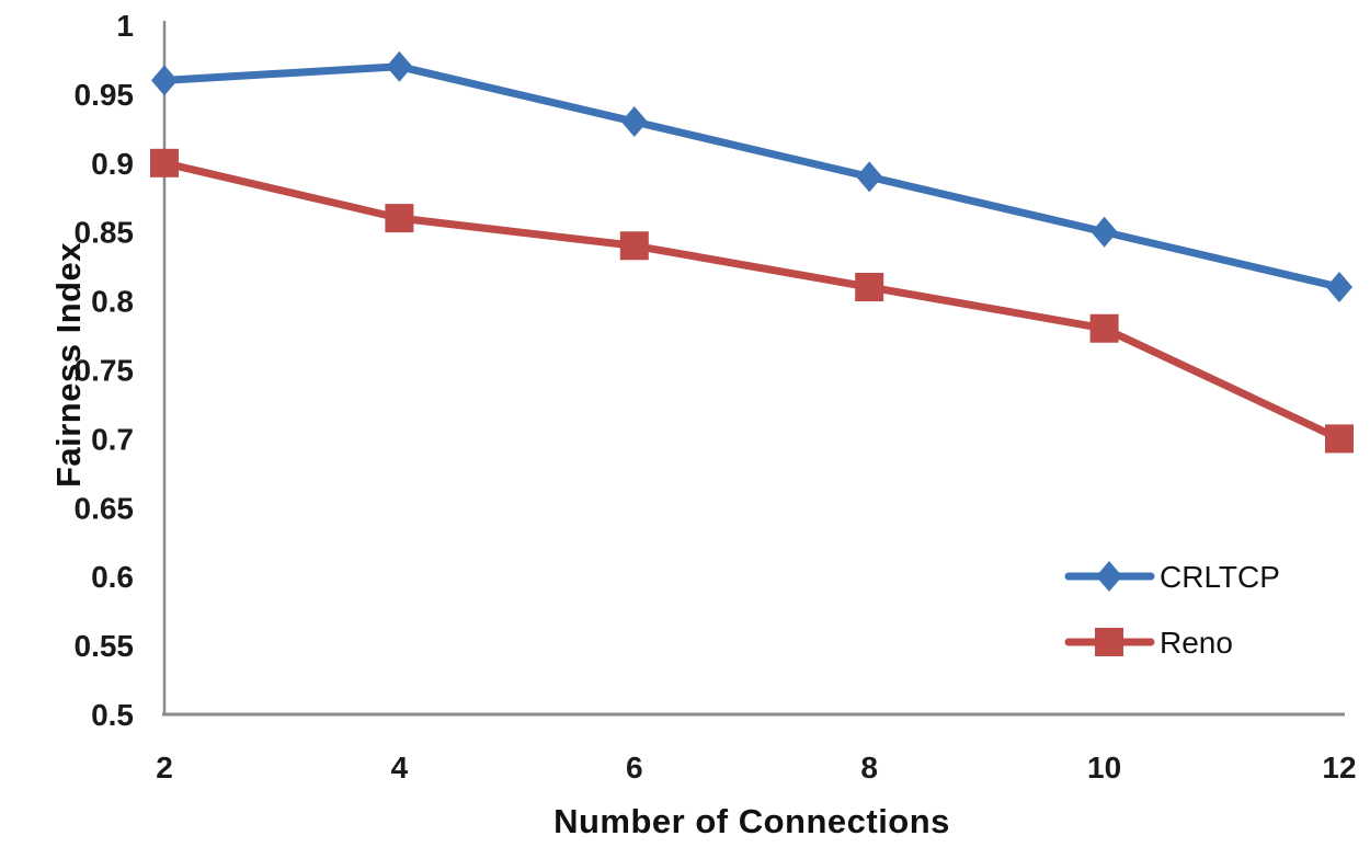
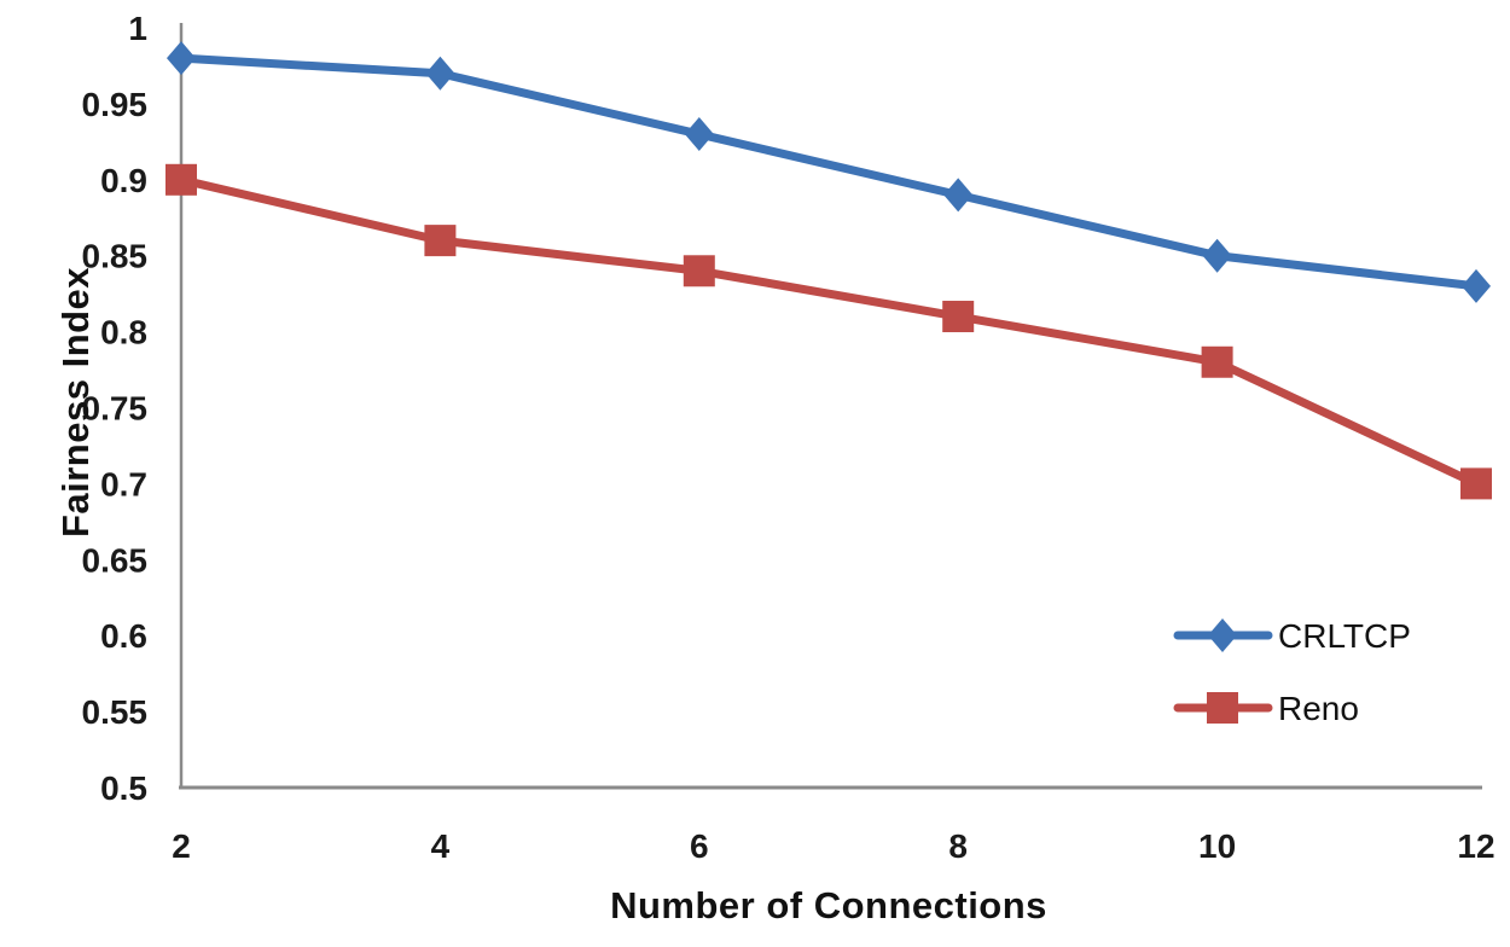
CRLTCP/2: 0.96 -> 0.98
CRLTCP/12: 0.81 -> 0.83
